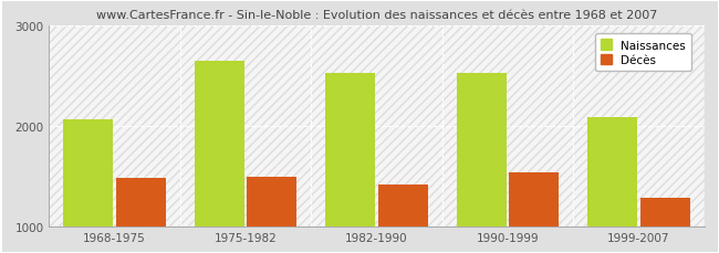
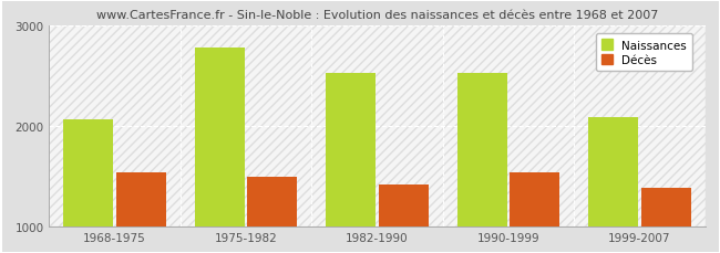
Décès/1968-1975: 1480 -> 1540
Naissances/1975-1982: 2650 -> 2780
Décès/1999-2007: 1280 -> 1380
